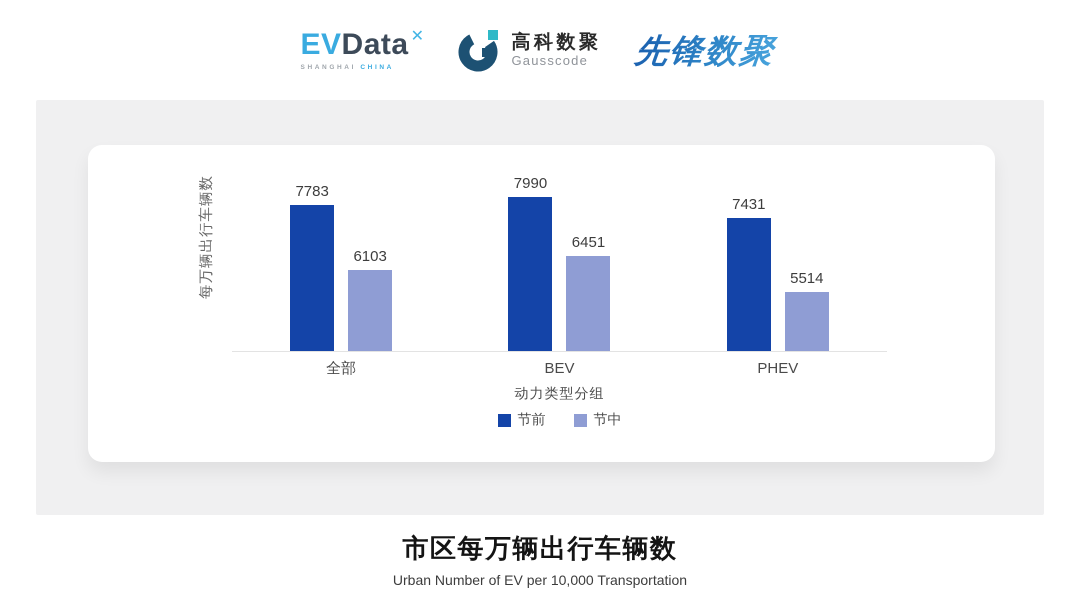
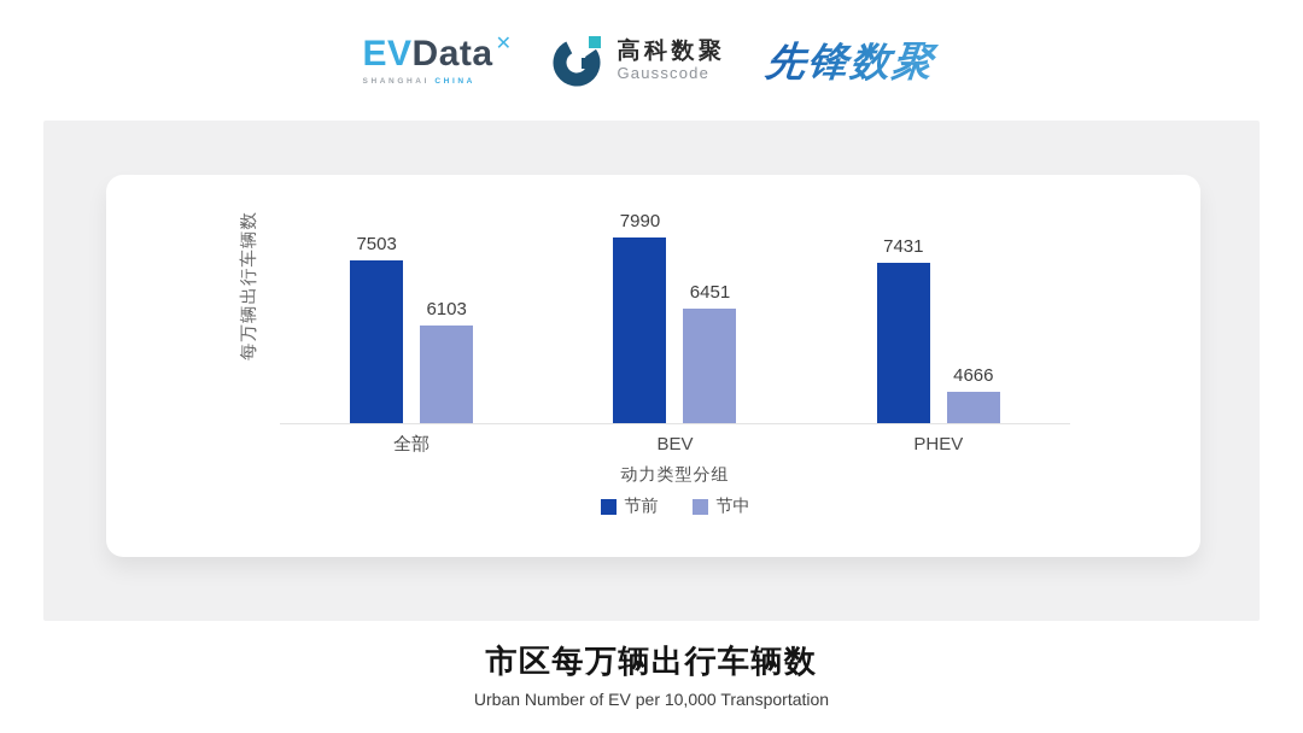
节前/全部: 7783 -> 7503
节中/PHEV: 5514 -> 4666
